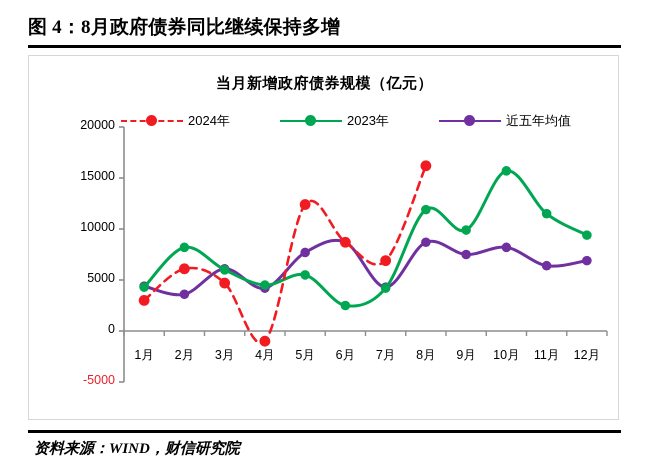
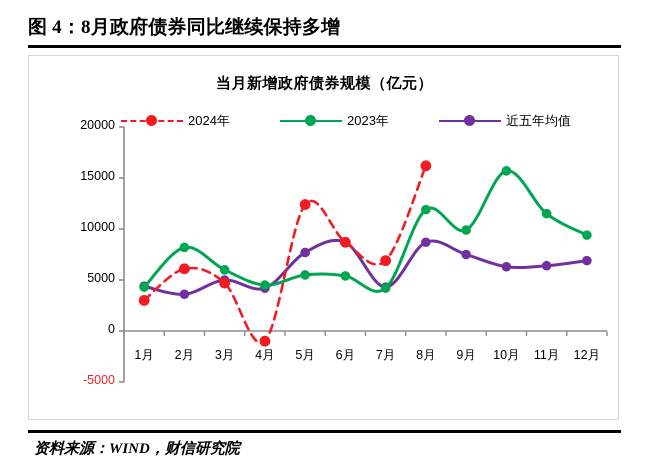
近五年均值/3月: 6100 -> 5000
2023年/6月: 2500 -> 5400
近五年均值/10月: 8200 -> 6300
